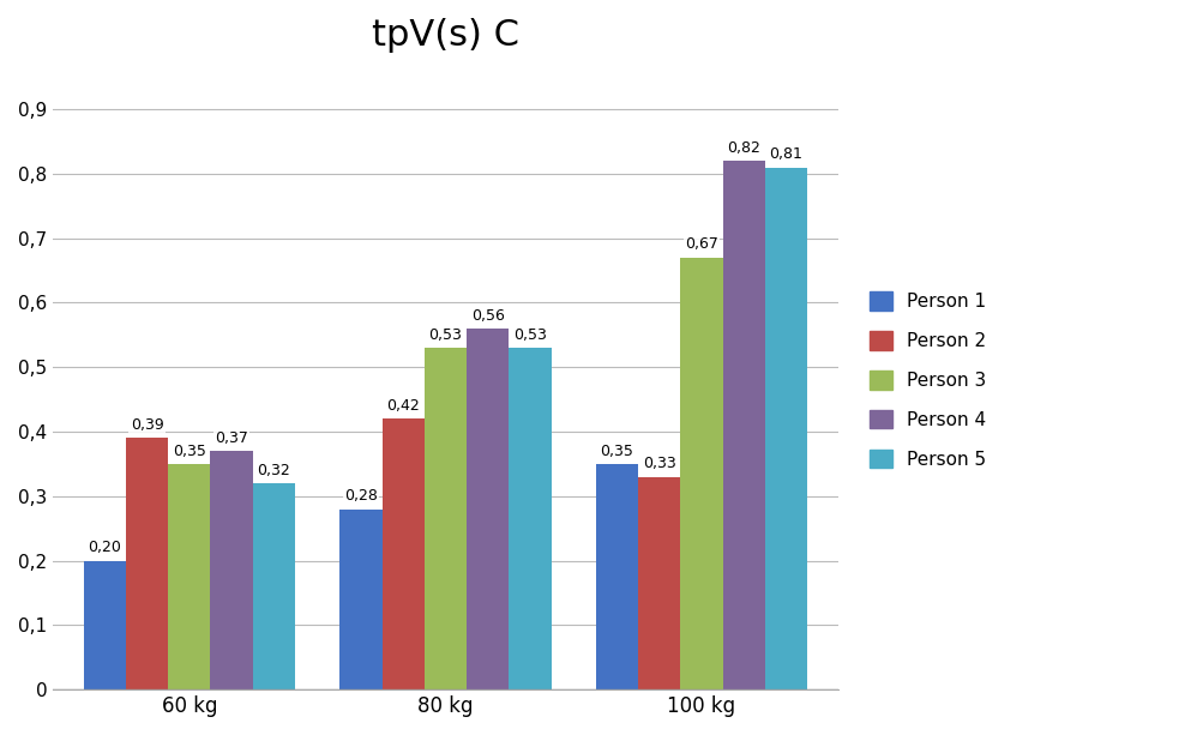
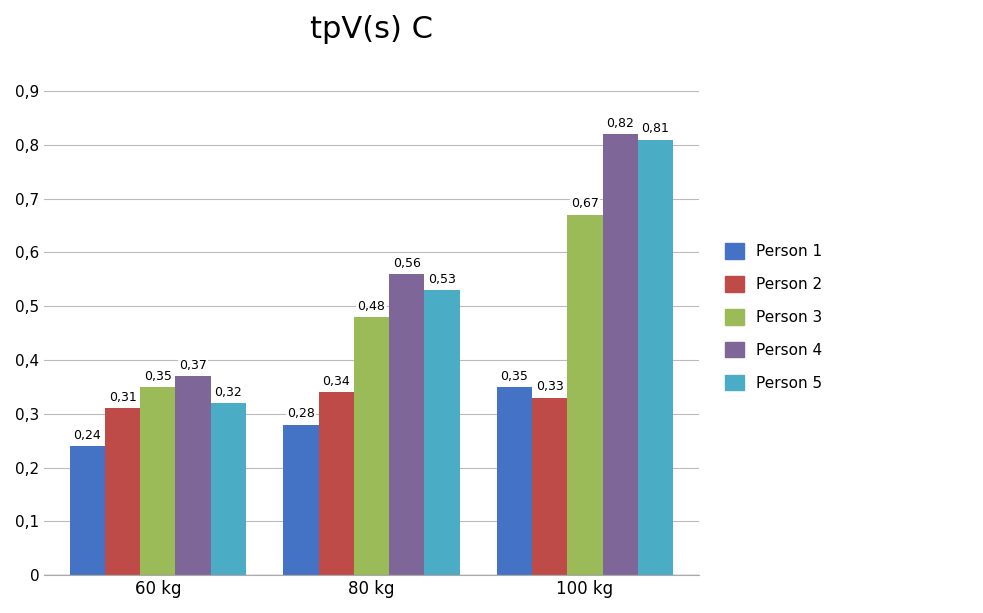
Person 1/60 kg: 0,20 -> 0,24
Person 2/60 kg: 0,39 -> 0,31
Person 2/80 kg: 0,42 -> 0,34
Person 3/80 kg: 0,53 -> 0,48
